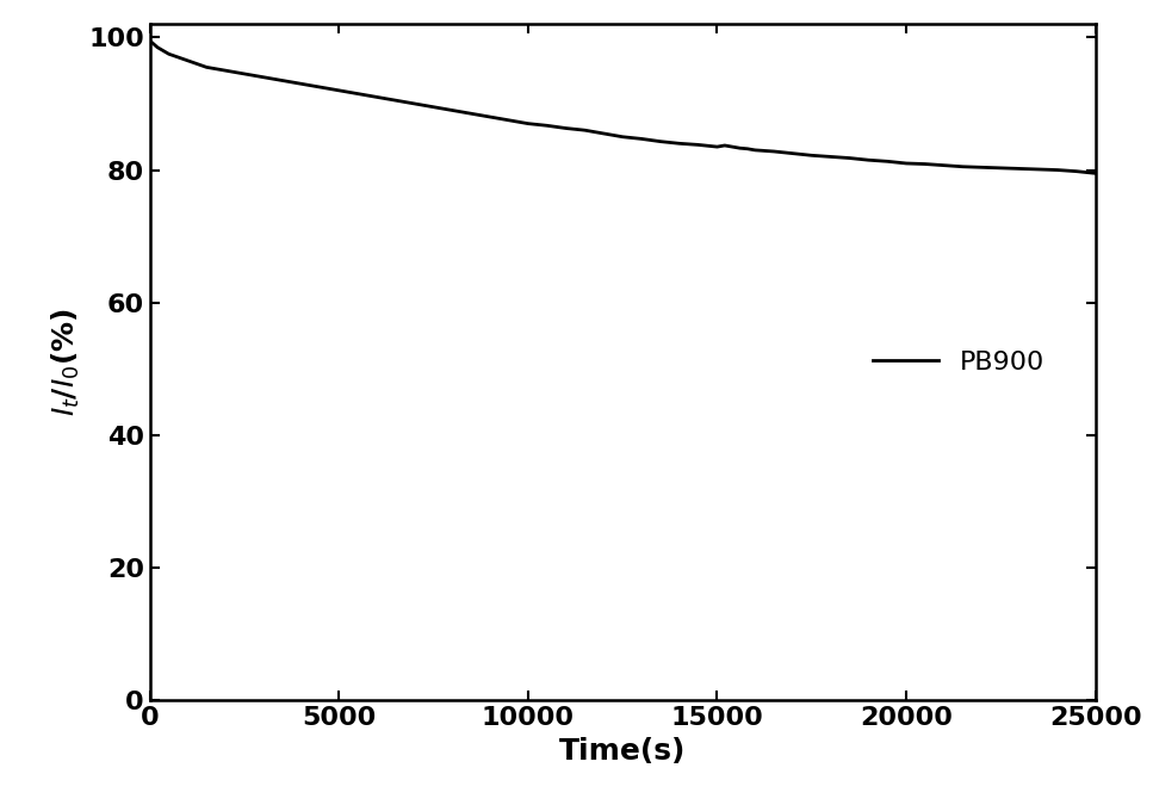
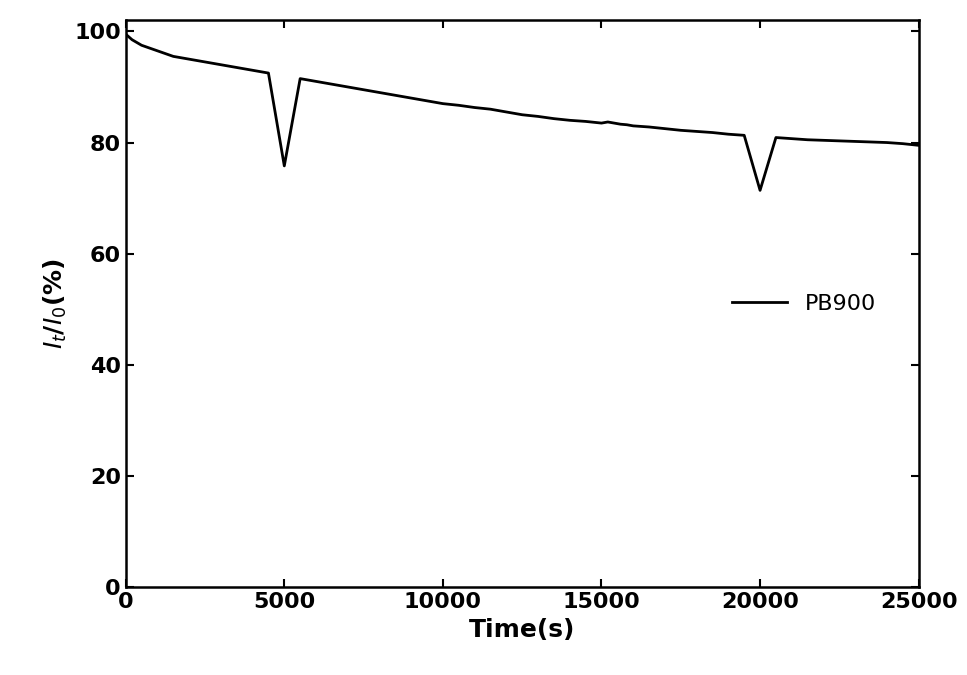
5000: 92.0 -> 75.8
20000: 81.0 -> 71.4
